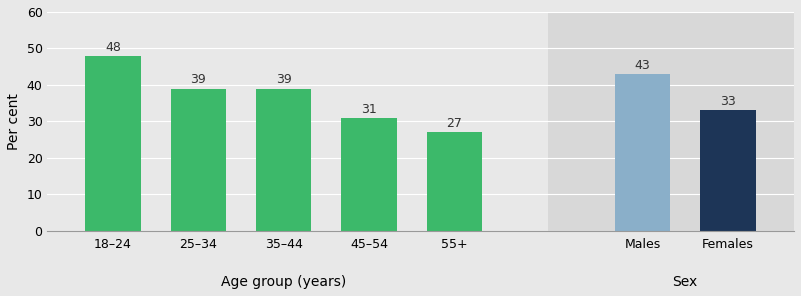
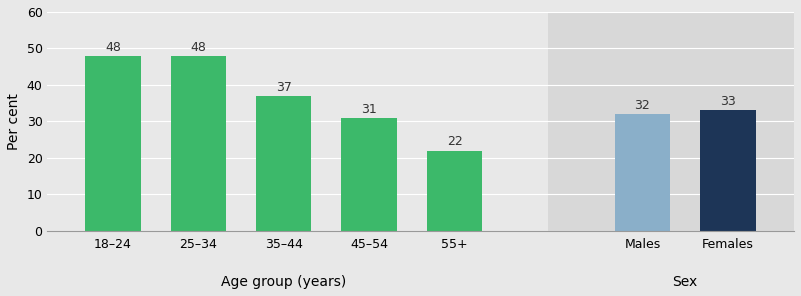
25–34: 39 -> 48
35–44: 39 -> 37
55+: 27 -> 22
Males: 43 -> 32
